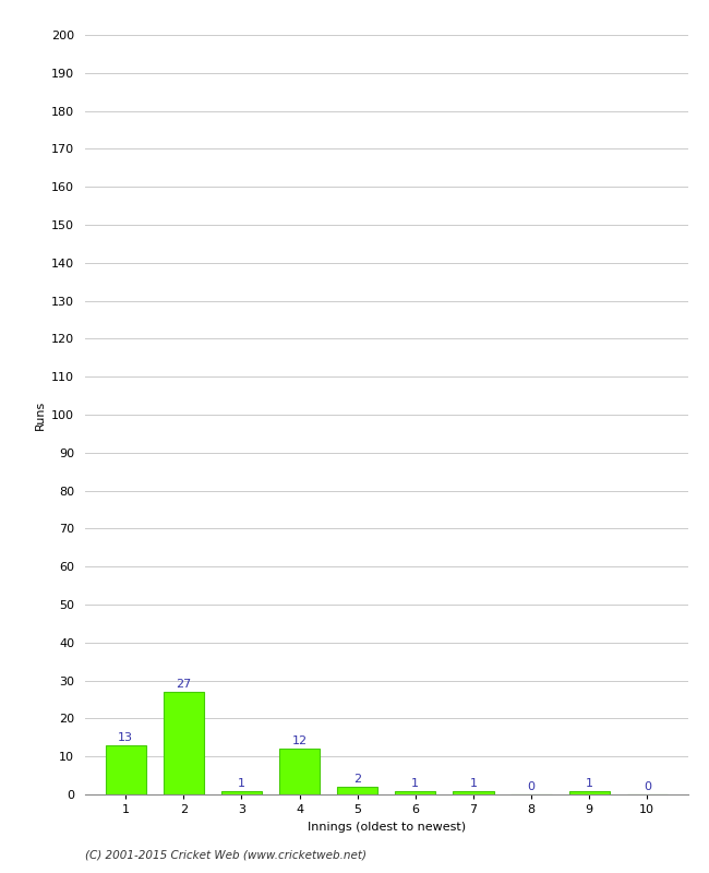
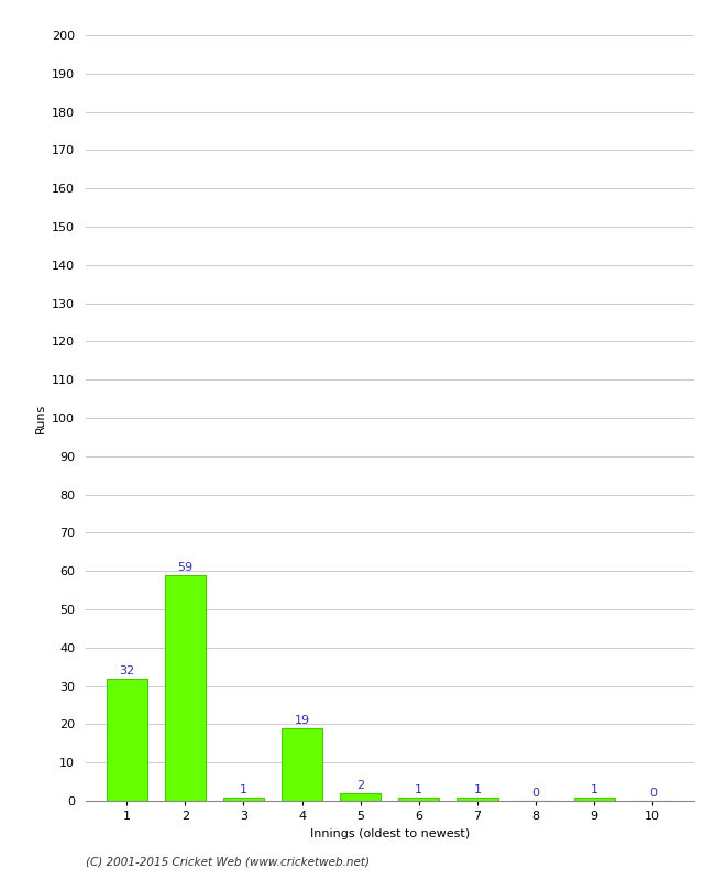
1: 13 -> 32
2: 27 -> 59
4: 12 -> 19
